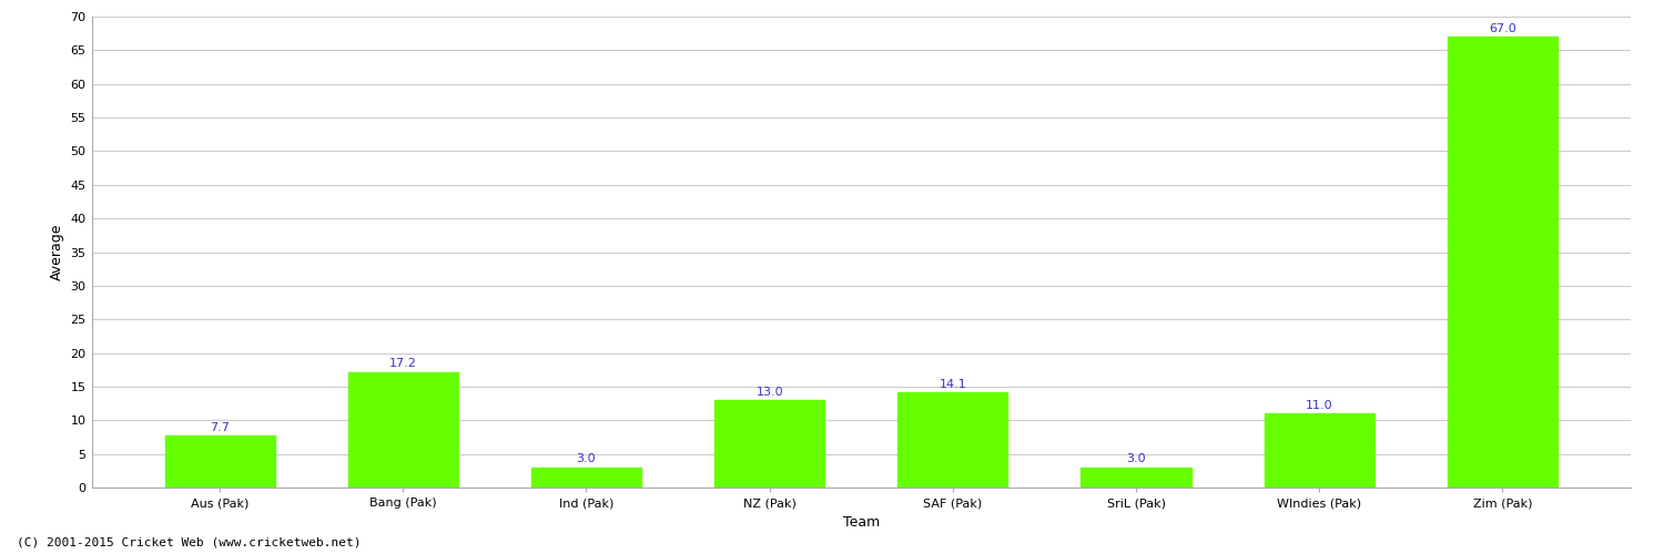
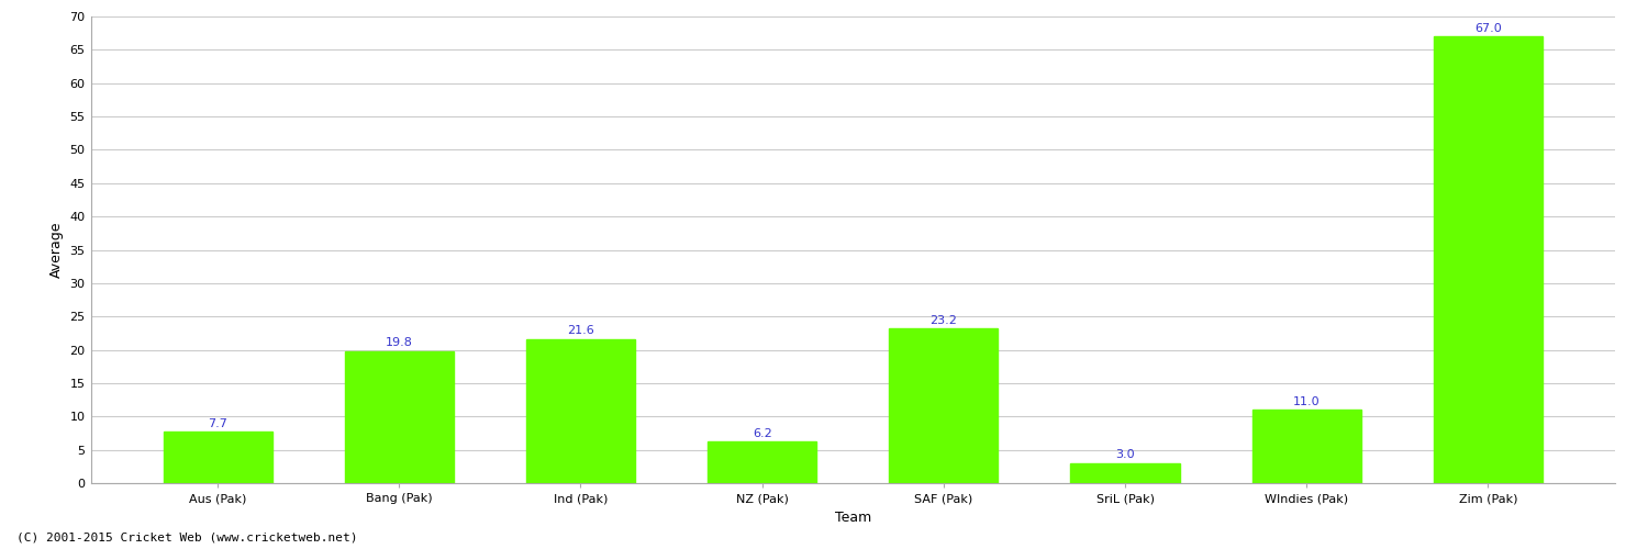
Bang (Pak): 17.2 -> 19.8
Ind (Pak): 3.0 -> 21.6
NZ (Pak): 13.0 -> 6.2
SAF (Pak): 14.1 -> 23.2
